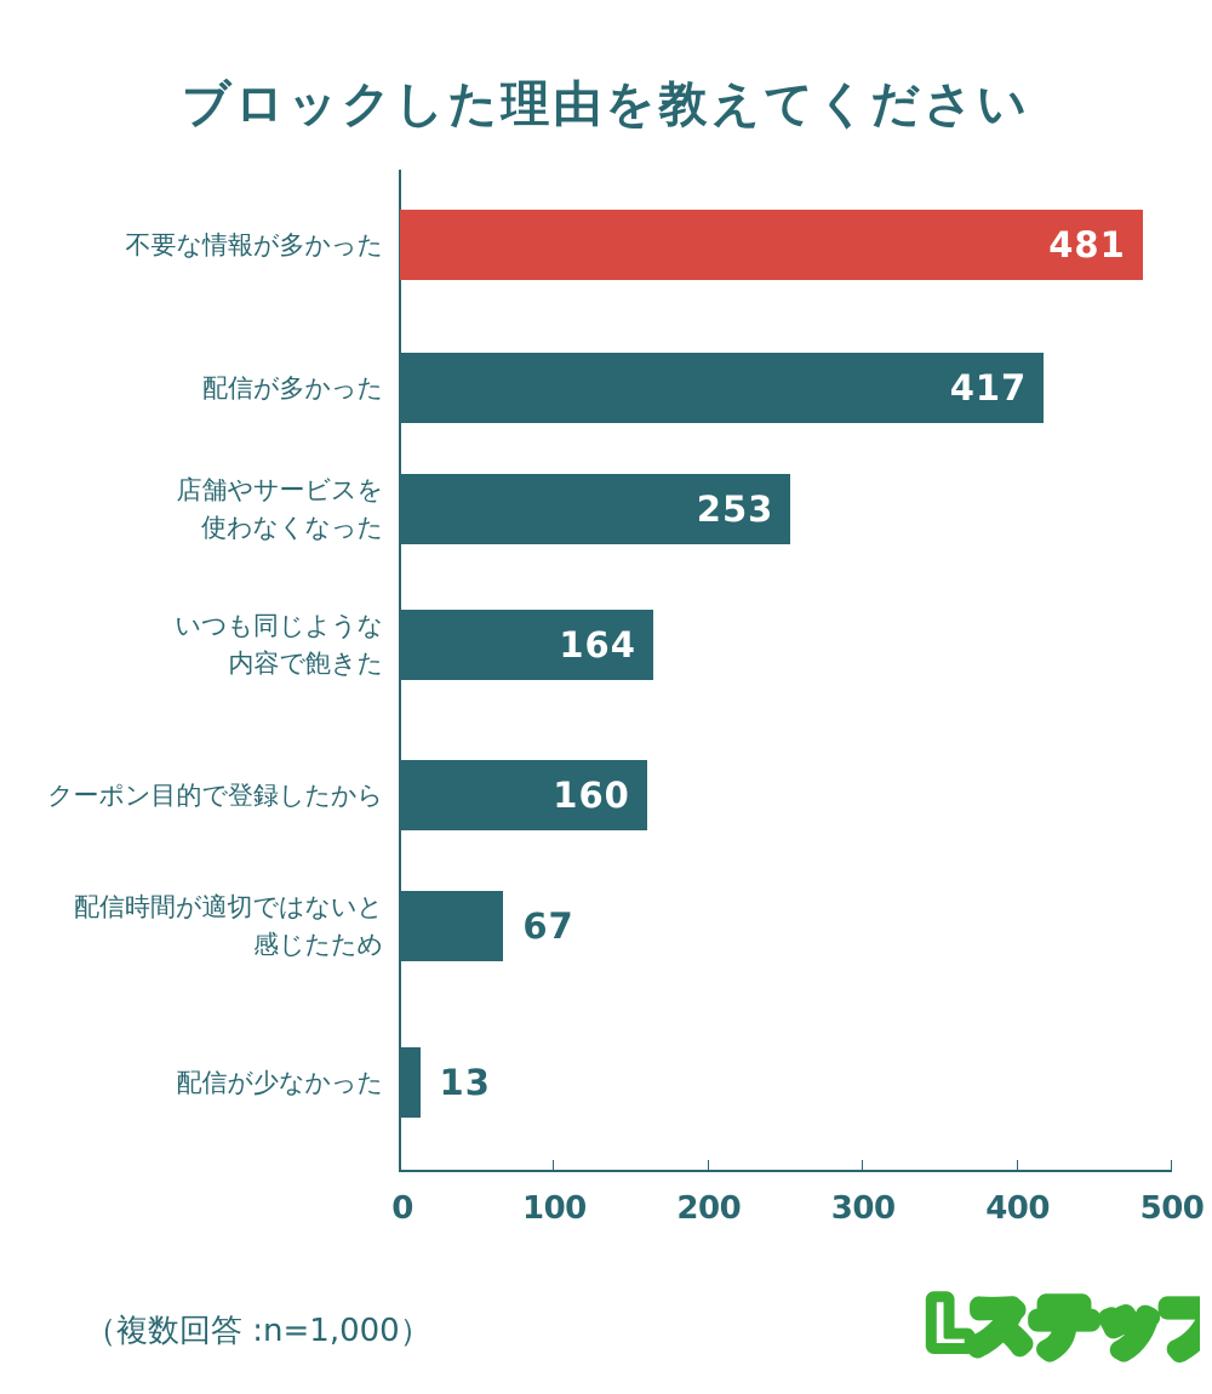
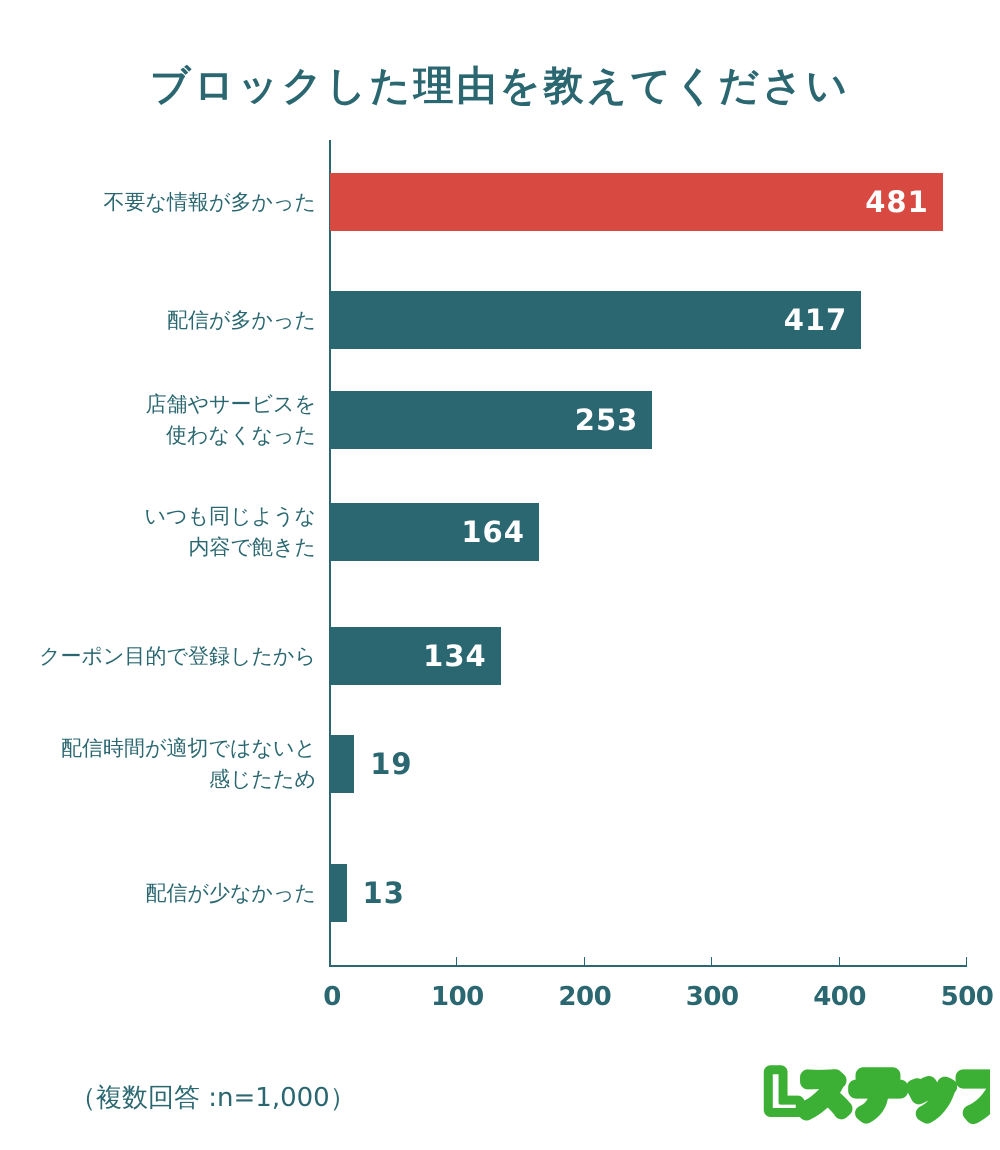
クーポン目的で登録したから: 160 -> 134
配信時間が適切ではないと 感じたため: 67 -> 19
